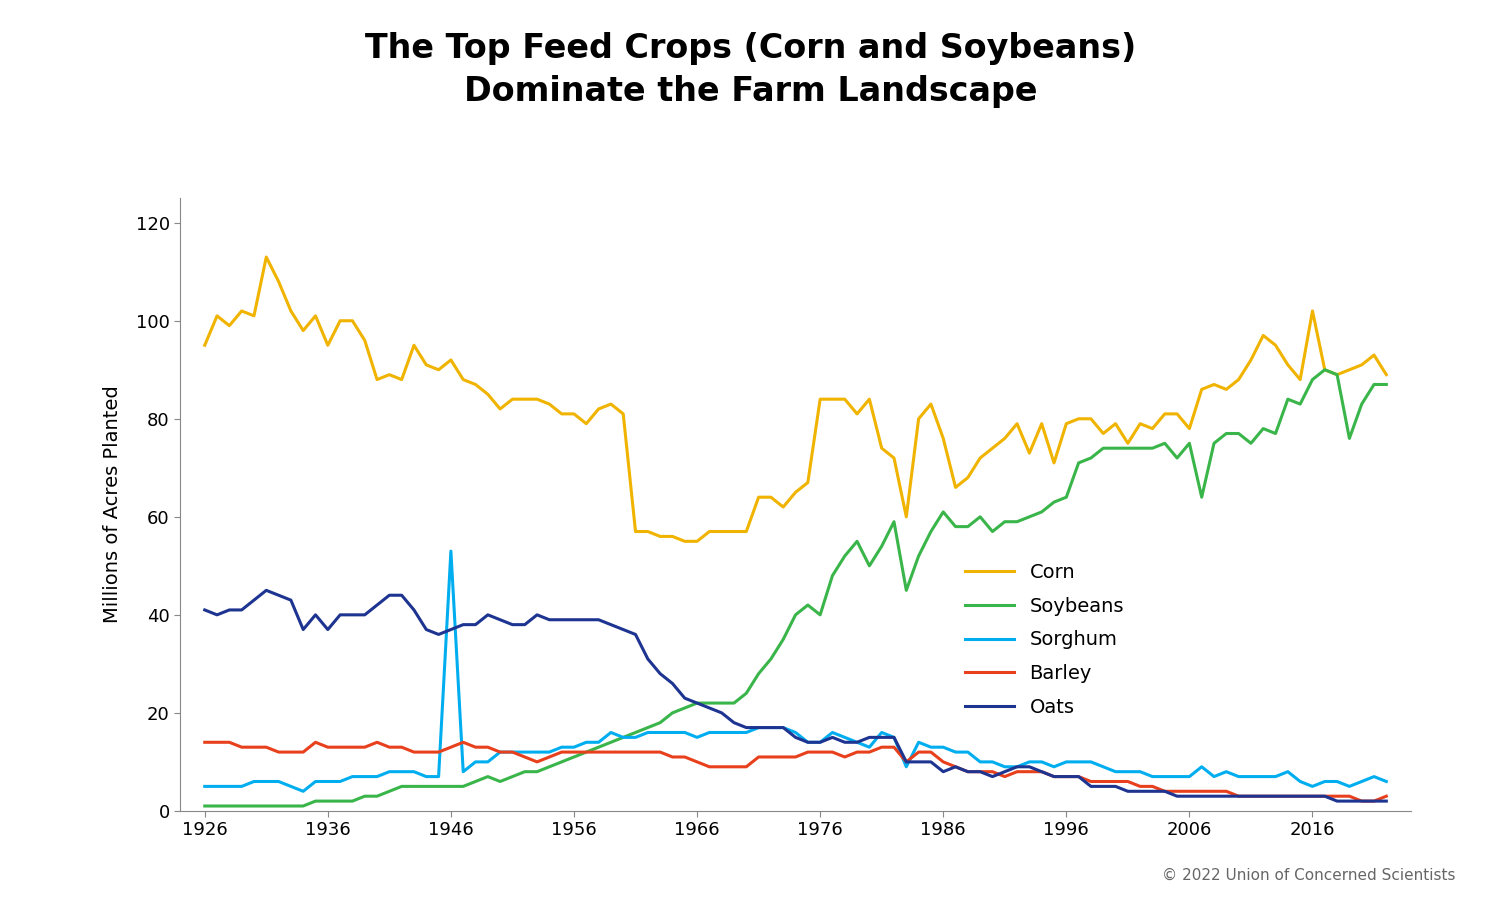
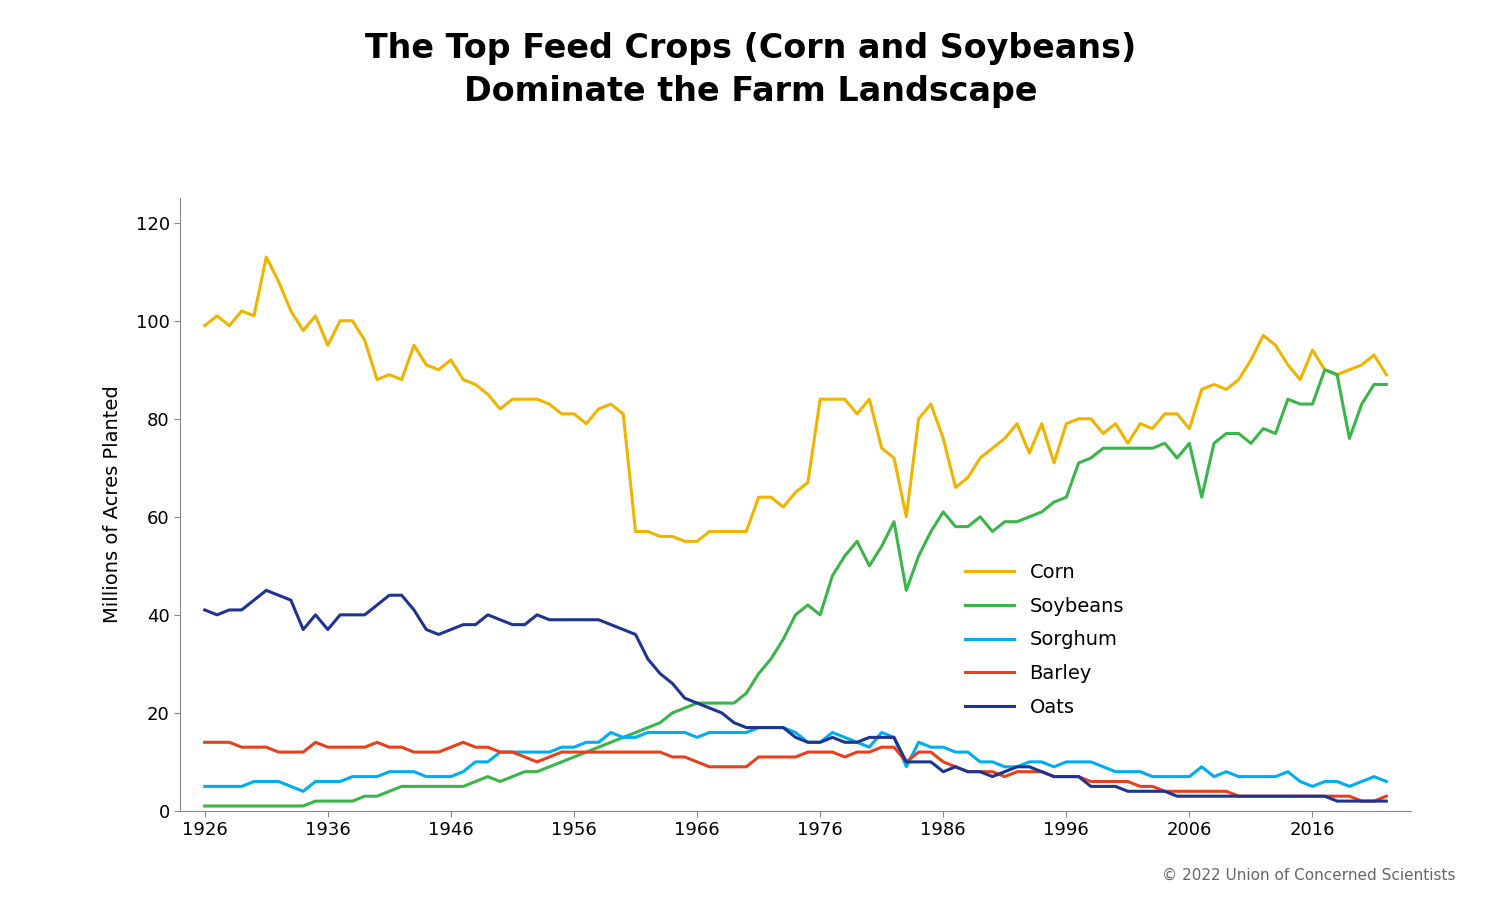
Corn/1926: 95 -> 99
Sorghum/1946: 53 -> 7
Corn/2016: 102 -> 94
Soybeans/2016: 88 -> 83
